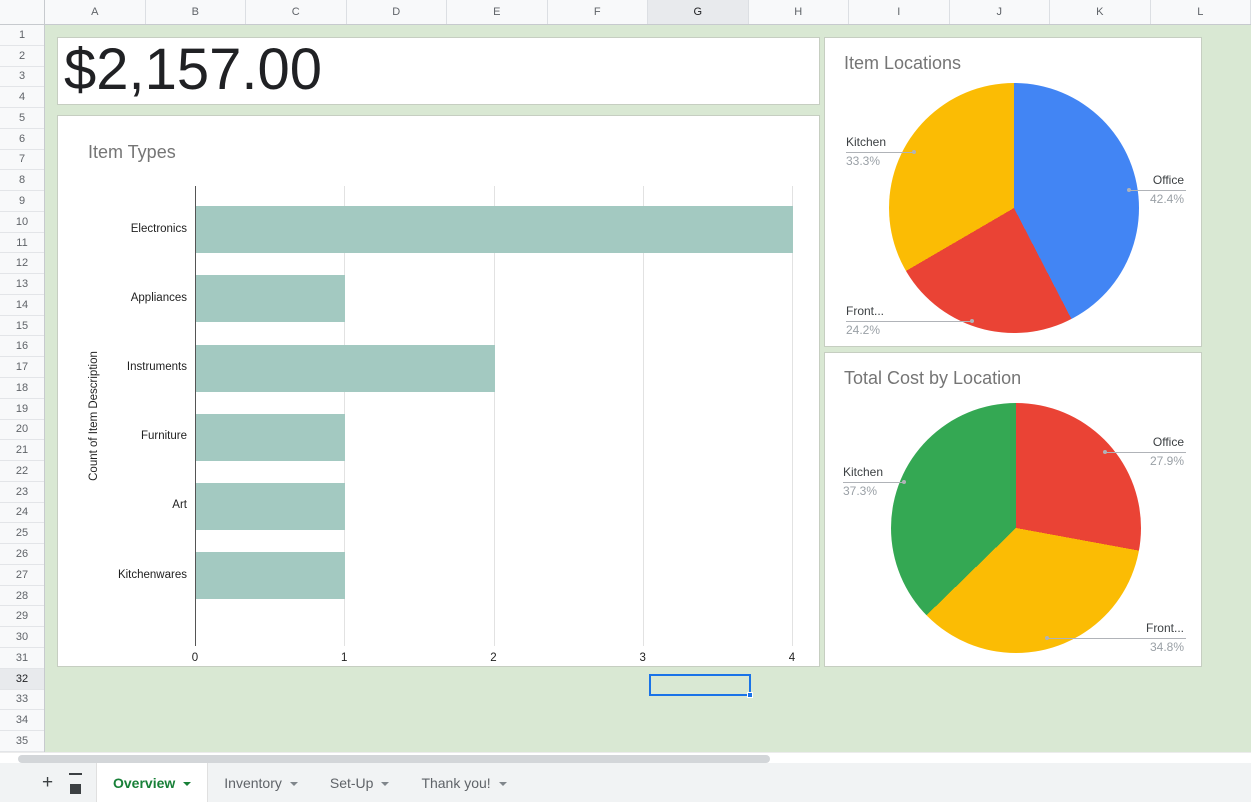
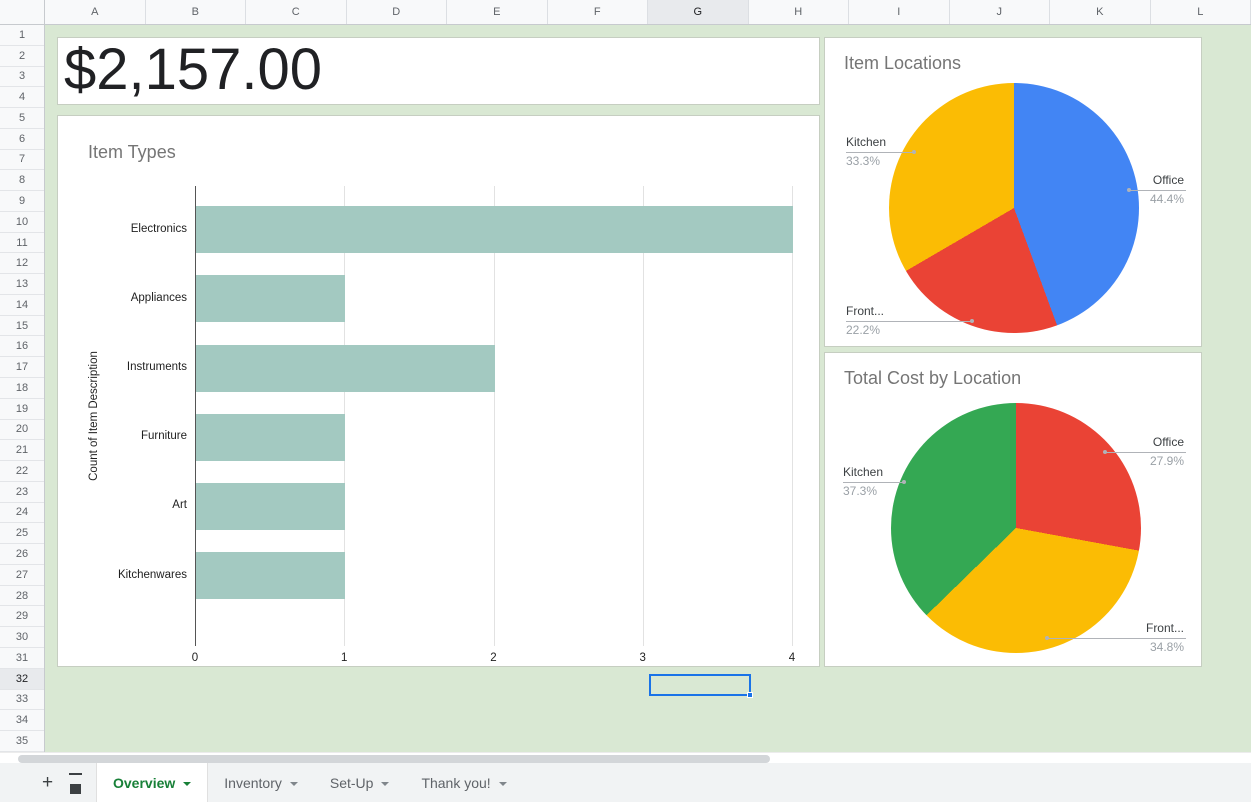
Item Locations/Office: 42.4% -> 44.4%
Item Locations/Front...: 24.2% -> 22.2%
